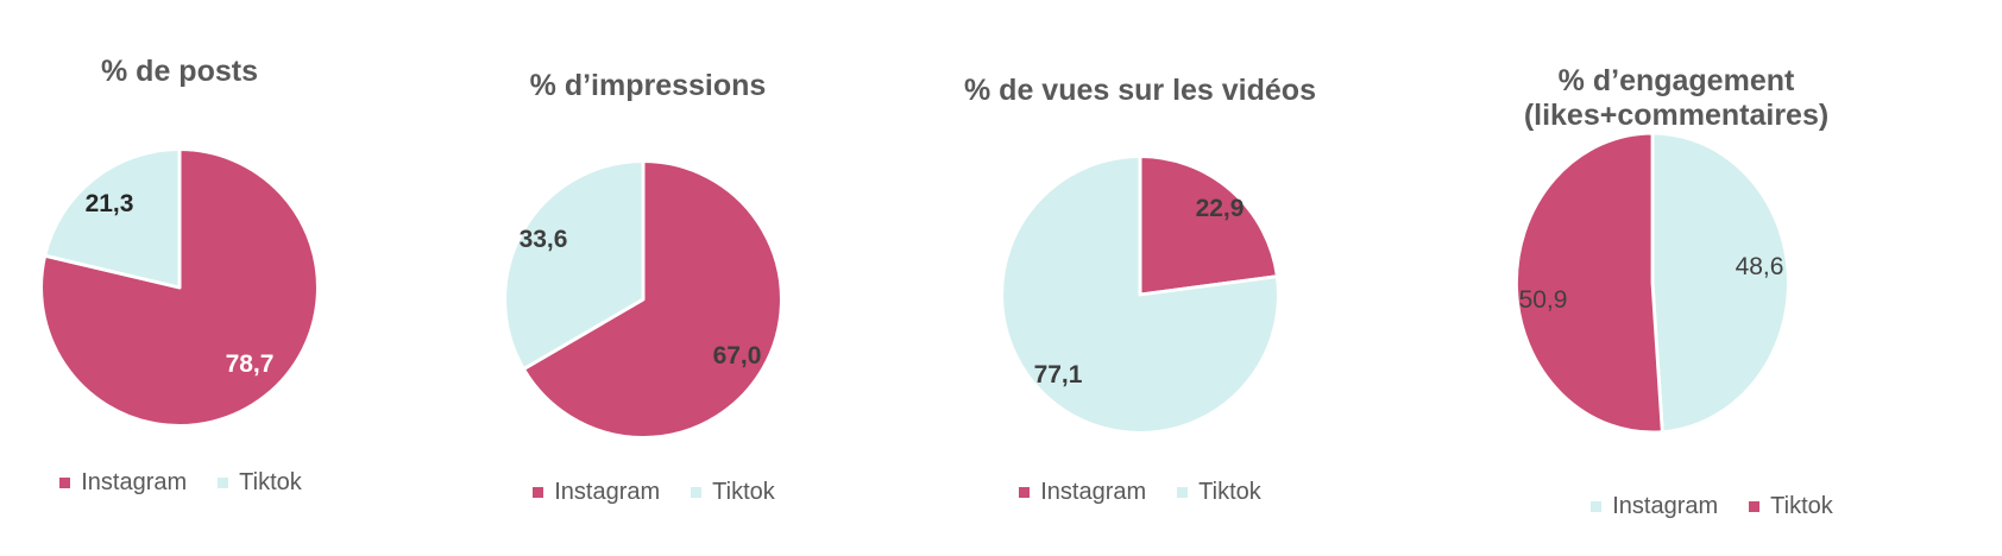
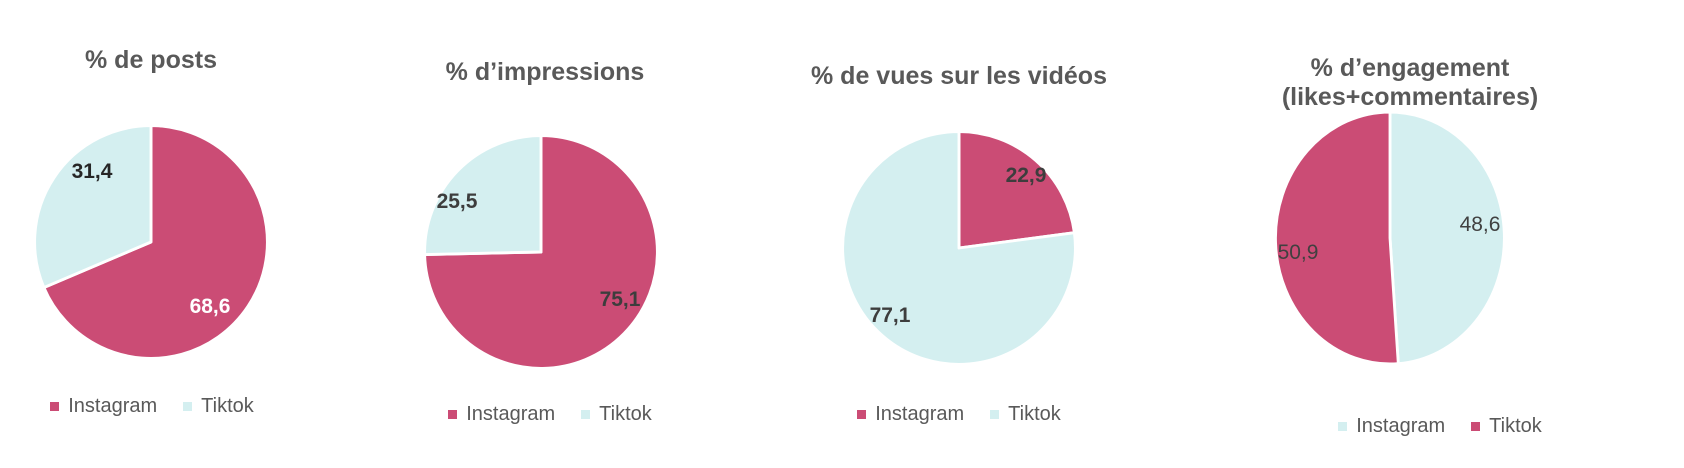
% de posts/Instagram: 78,7 -> 68,6
% de posts/Tiktok: 21,3 -> 31,4
% d’impressions/Instagram: 67,0 -> 75,1
% d’impressions/Tiktok: 33,6 -> 25,5
